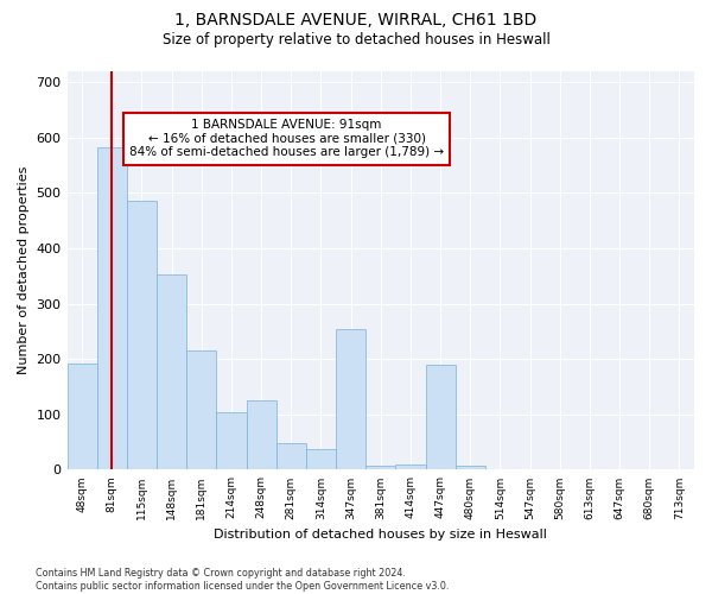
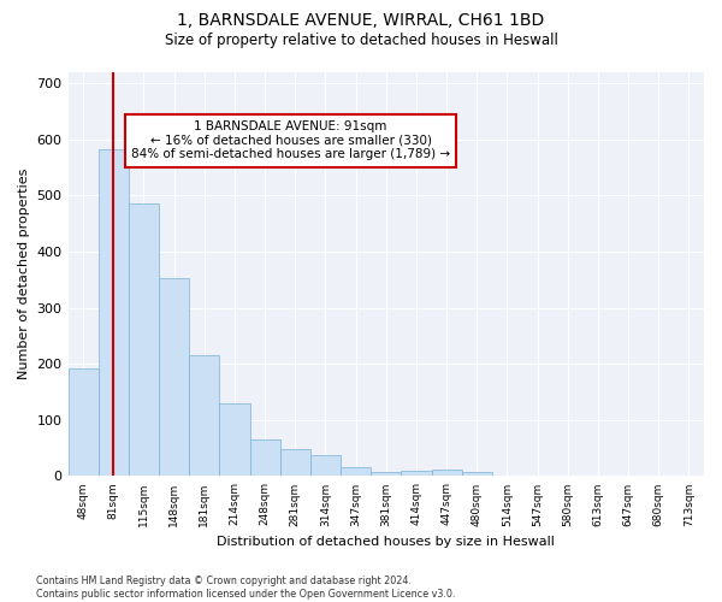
214sqm: 105 -> 130
248sqm: 125 -> 65
347sqm: 255 -> 15
447sqm: 190 -> 11
